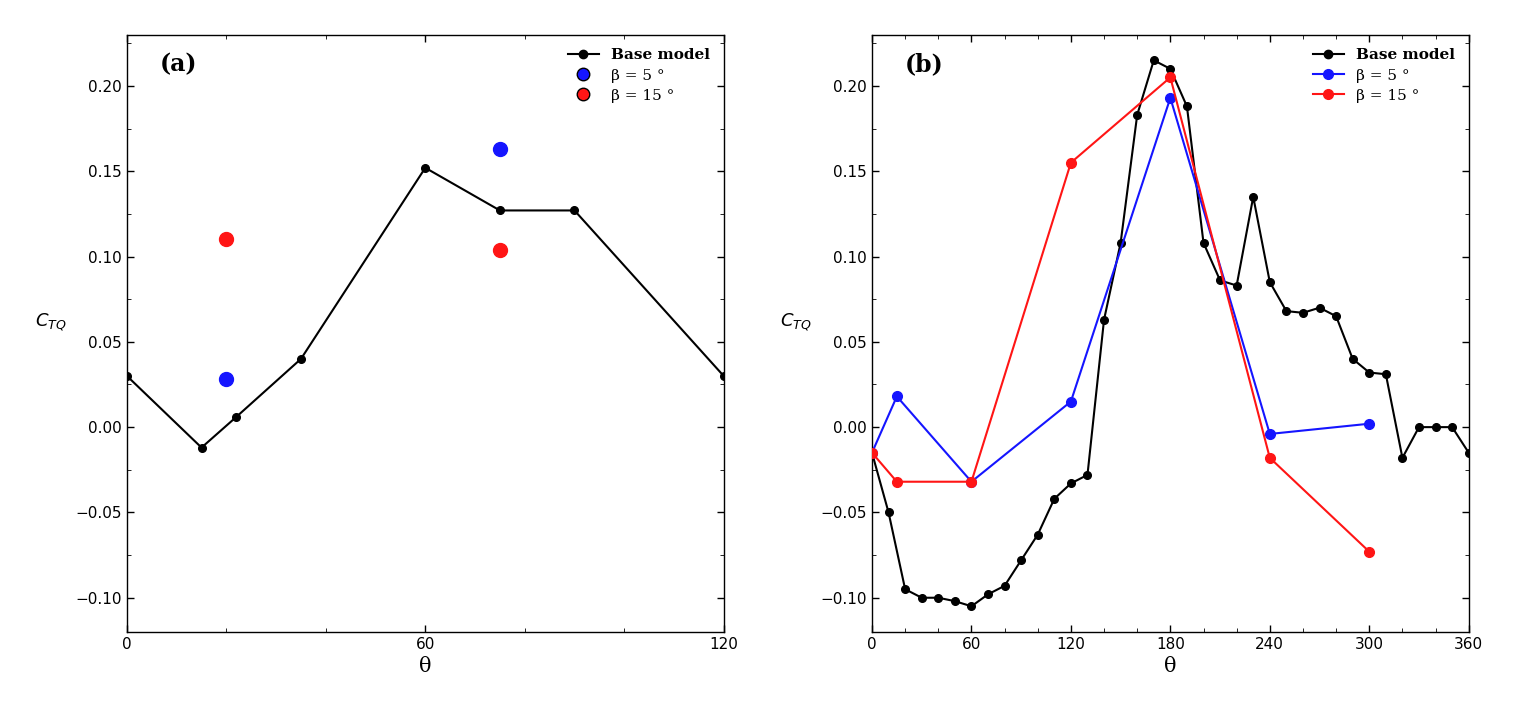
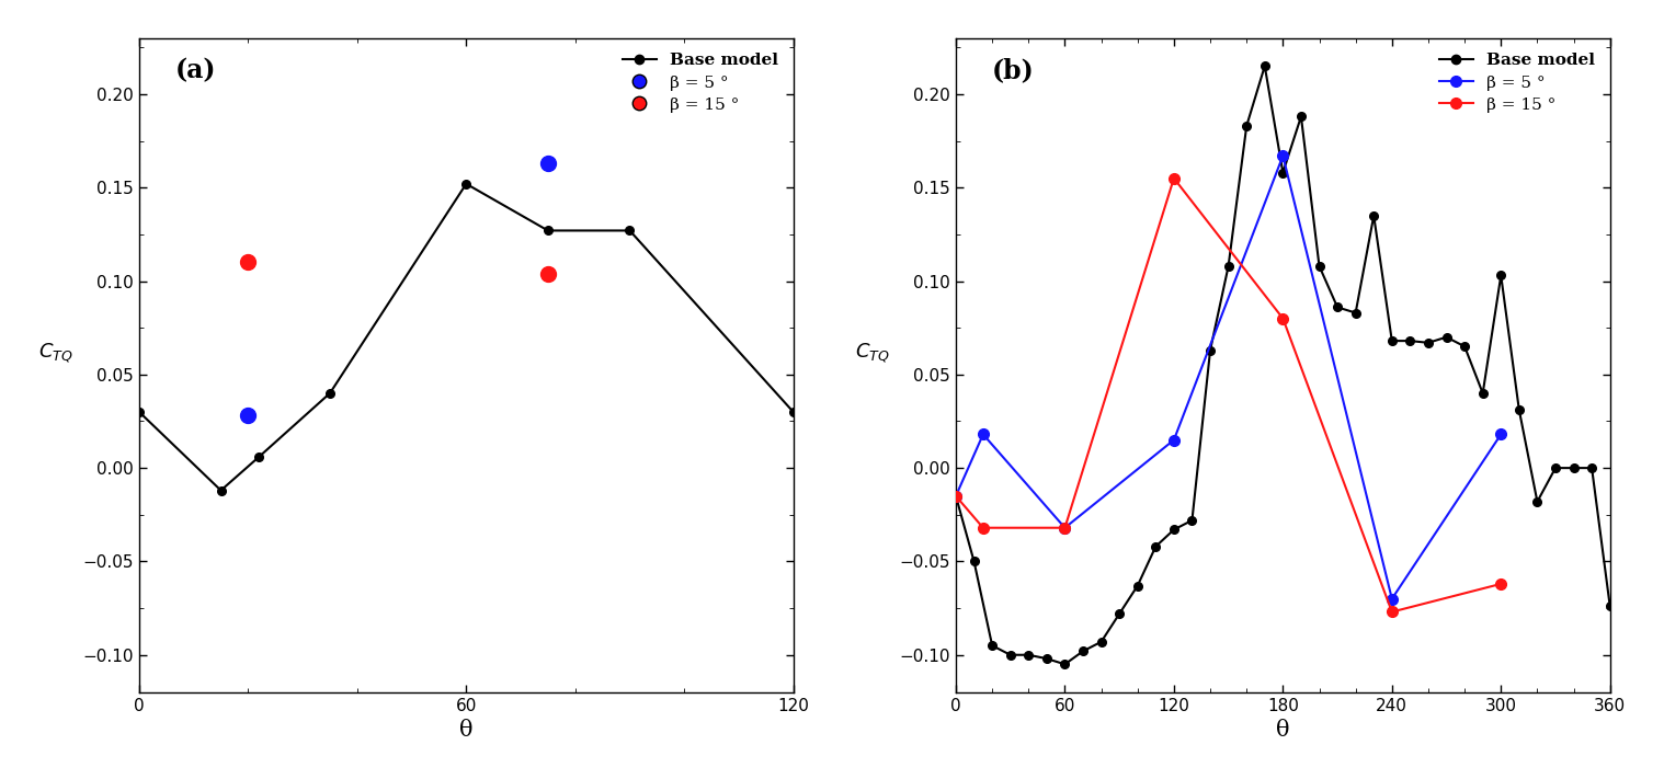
Base model/180: 0.210 -> 0.158
β = 5 °/180: 0.193 -> 0.167
β = 15 °/180: 0.205 -> 0.080
Base model/240: 0.085 -> 0.068
β = 5 °/240: -0.004 -> -0.070
β = 15 °/240: -0.018 -> -0.077
Base model/300: 0.032 -> 0.103
β = 5 °/300: 0.002 -> 0.018
β = 15 °/300: -0.073 -> -0.062
Base model/360: -0.015 -> -0.074
